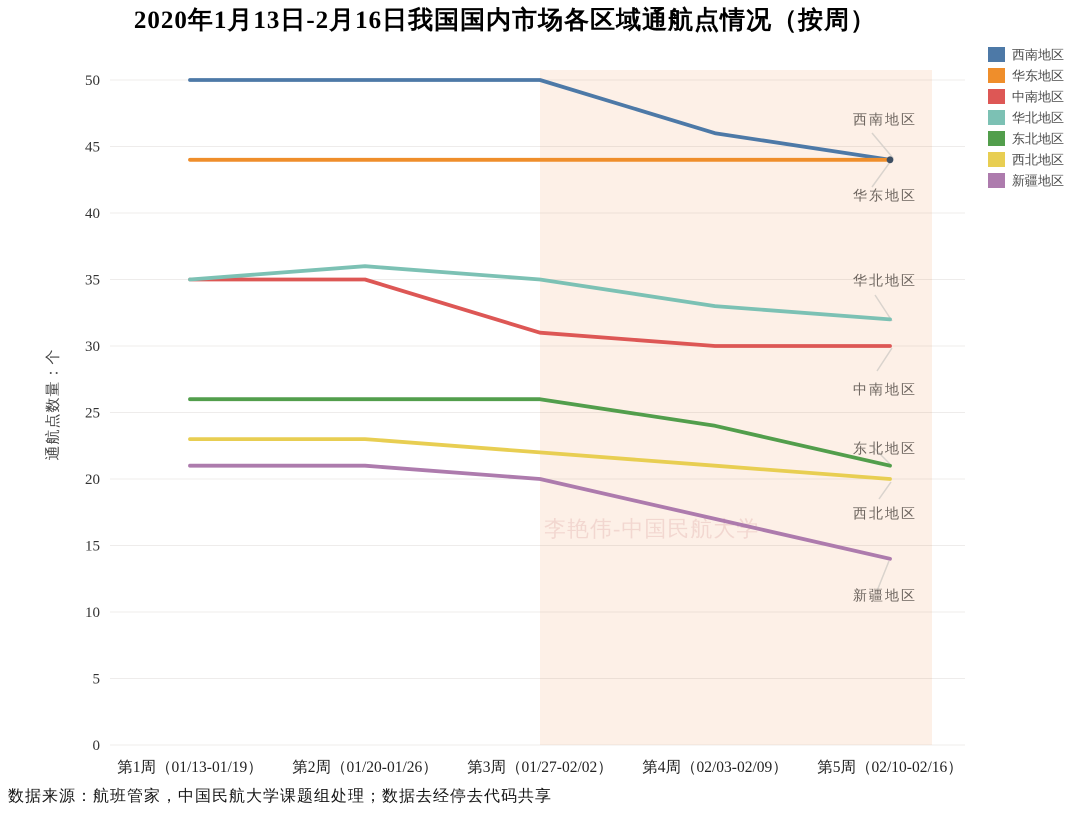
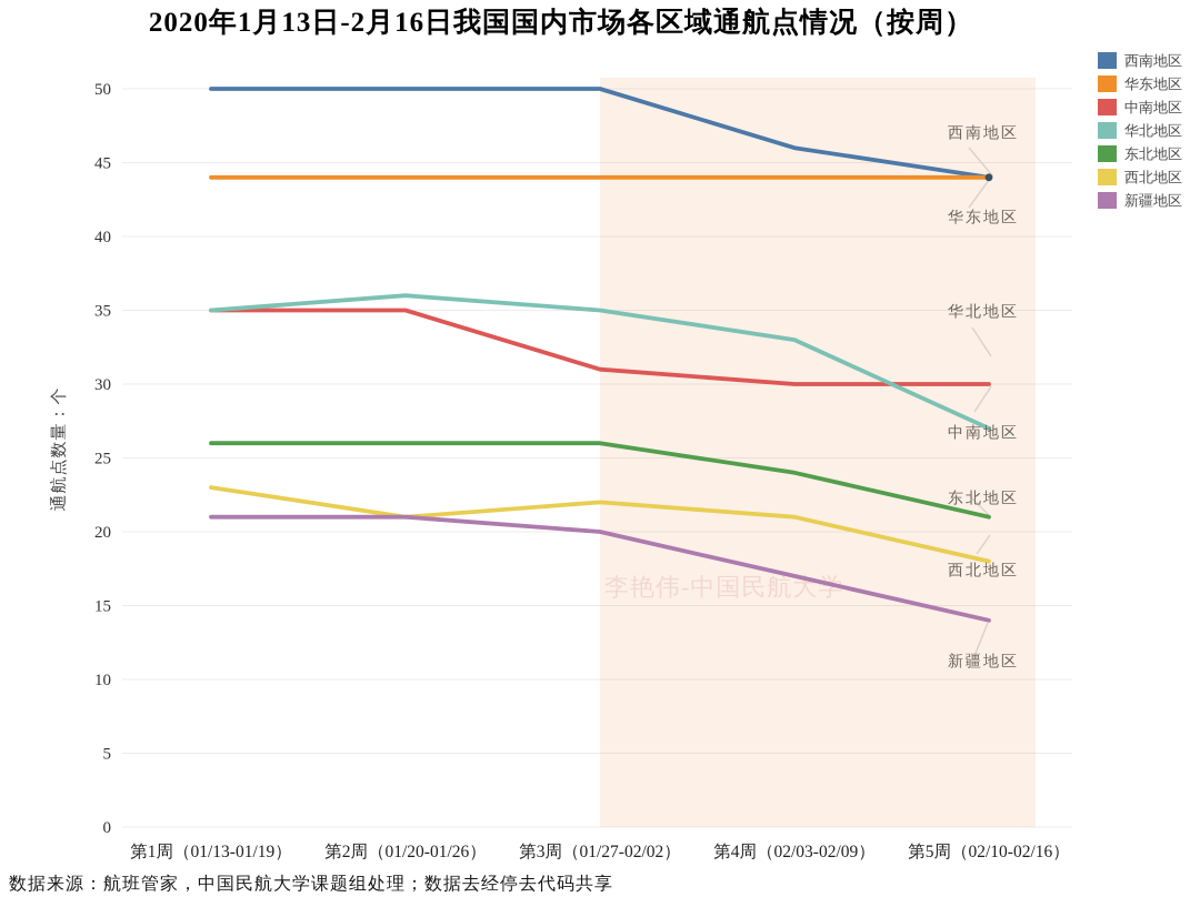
西北地区/第2周（01/20-01/26）: 23 -> 21
华北地区/第5周（02/10-02/16）: 32 -> 27
西北地区/第5周（02/10-02/16）: 20 -> 18
